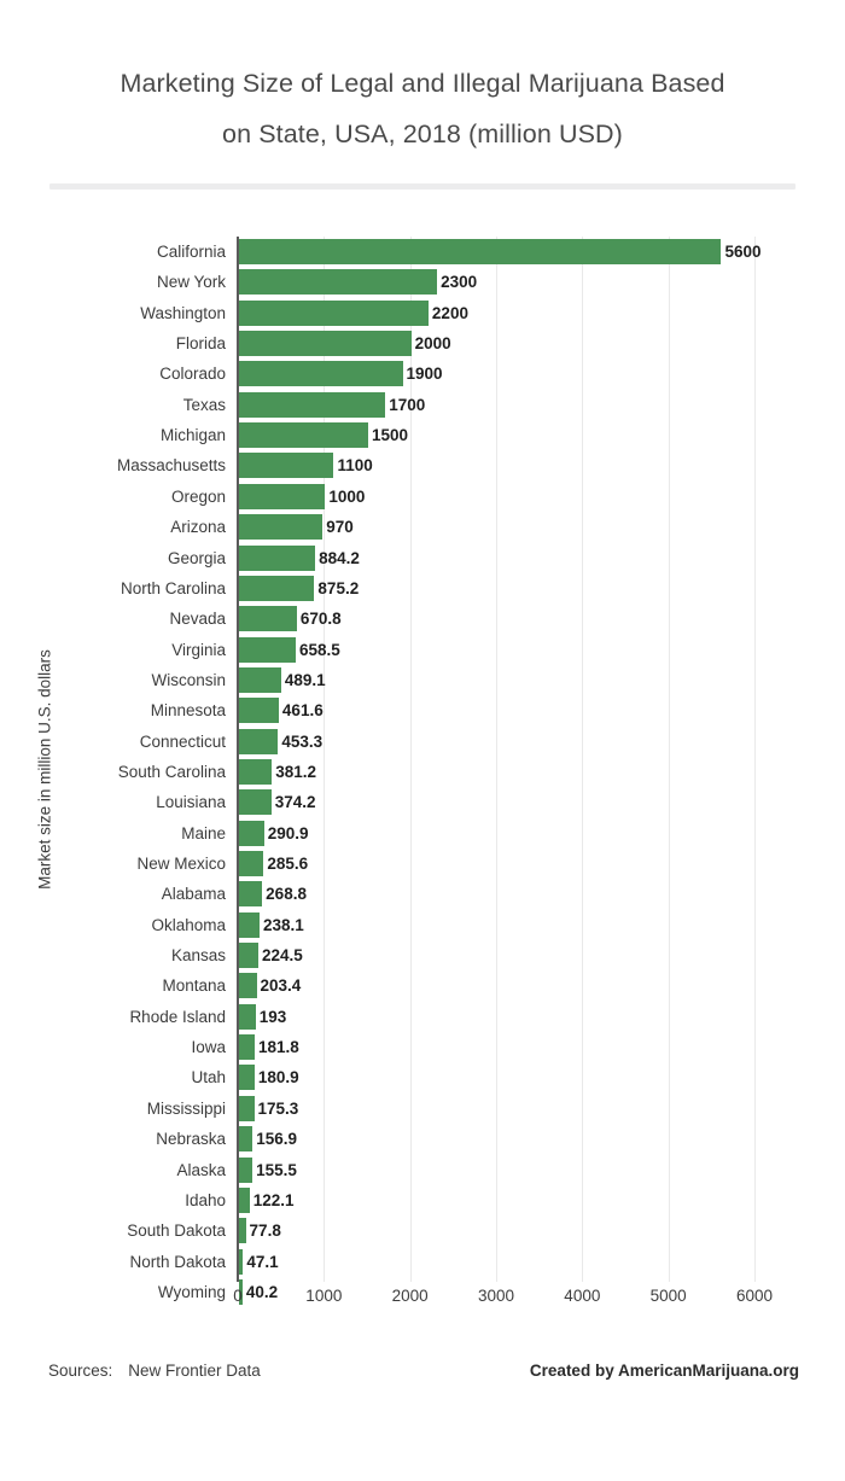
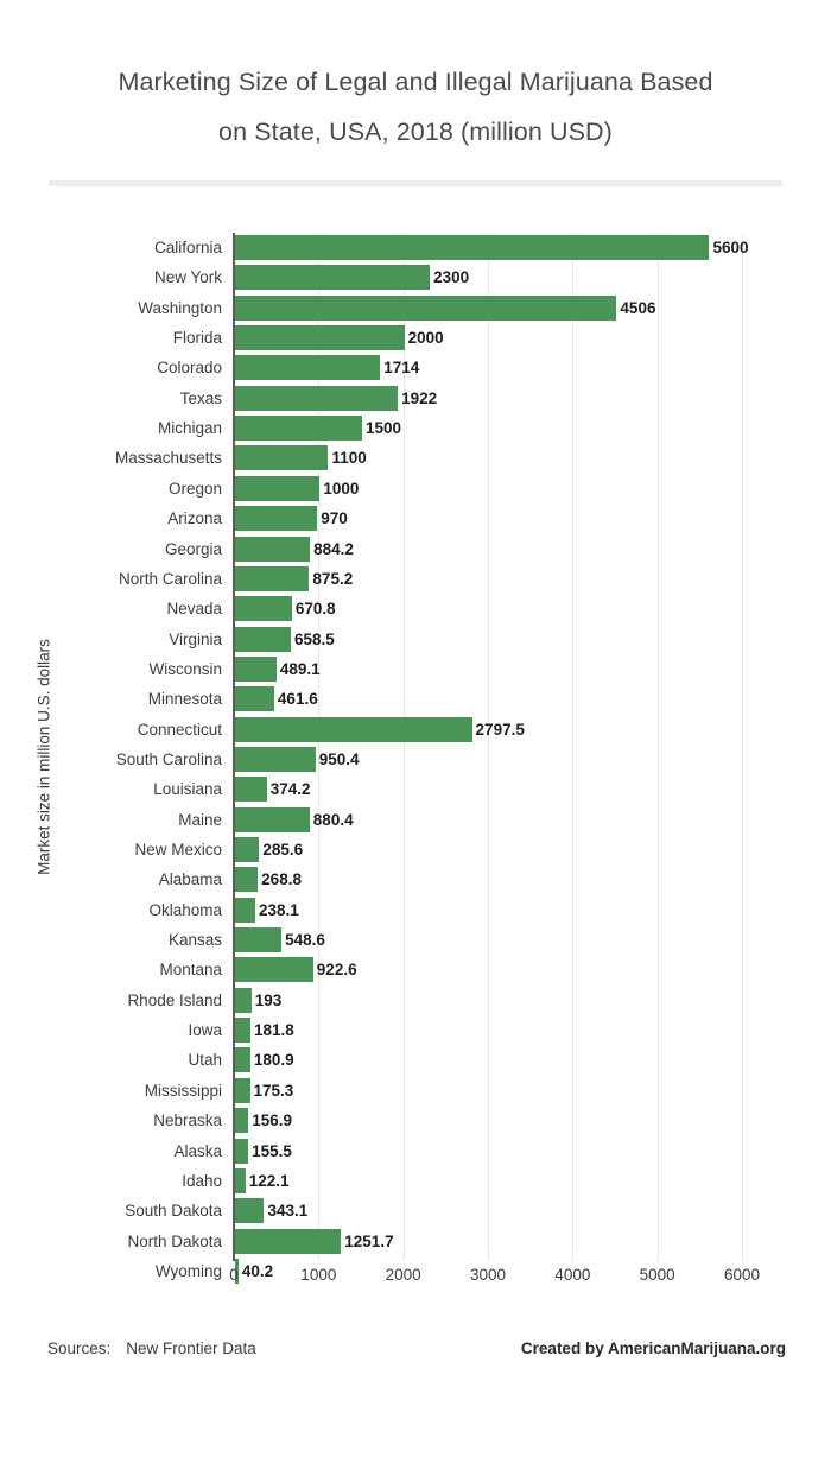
Washington: 2200 -> 4506
Colorado: 1900 -> 1714
Texas: 1700 -> 1922
Connecticut: 453.3 -> 2797.5
South Carolina: 381.2 -> 950.4
Maine: 290.9 -> 880.4
Kansas: 224.5 -> 548.6
Montana: 203.4 -> 922.6
South Dakota: 77.8 -> 343.1
North Dakota: 47.1 -> 1251.7
